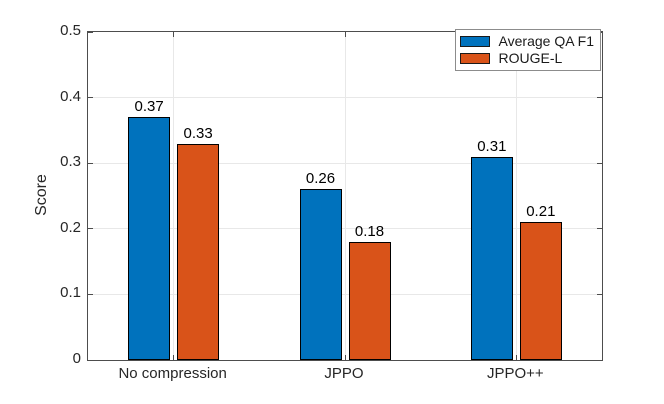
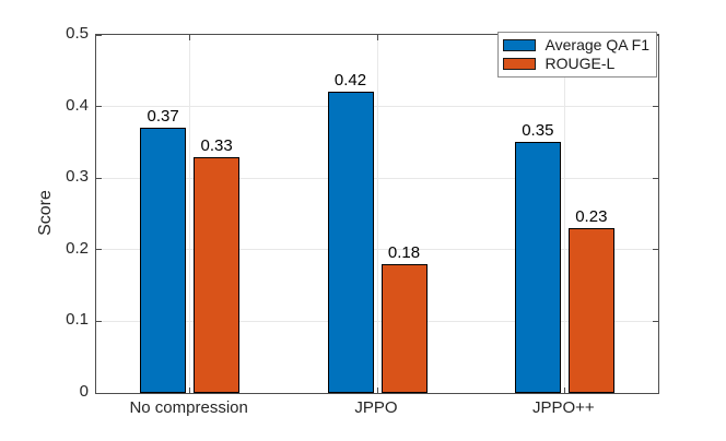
Average QA F1/JPPO: 0.26 -> 0.42
Average QA F1/JPPO++: 0.31 -> 0.35
ROUGE-L/JPPO++: 0.21 -> 0.23
